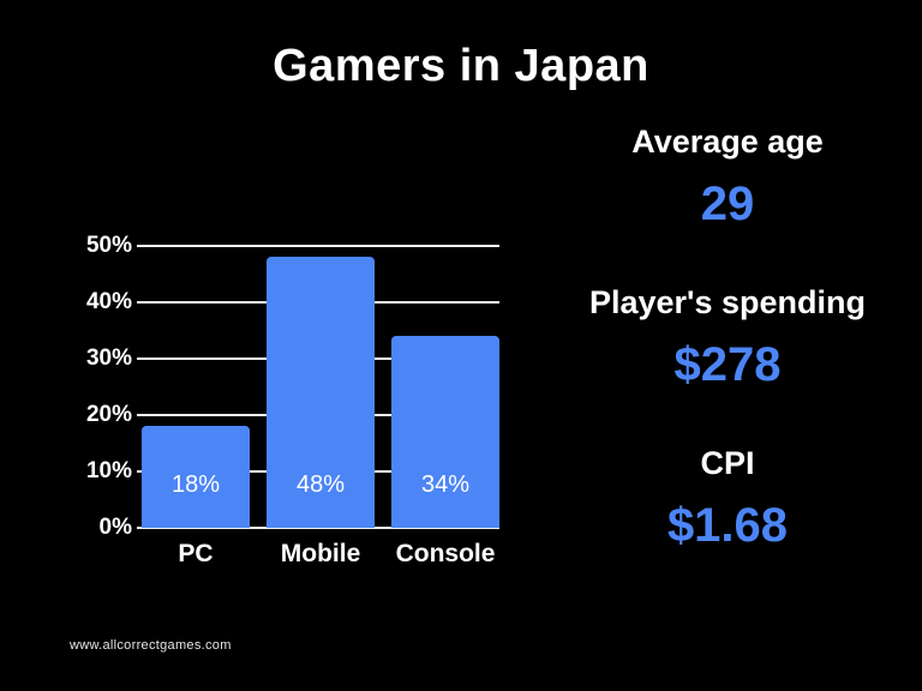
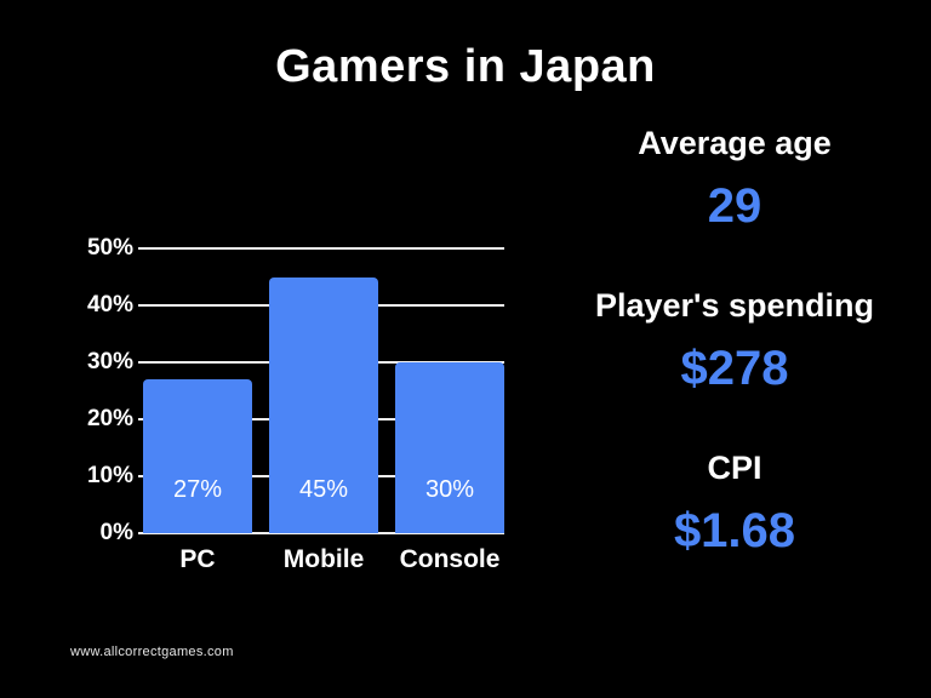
PC: 18% -> 27%
Mobile: 48% -> 45%
Console: 34% -> 30%
